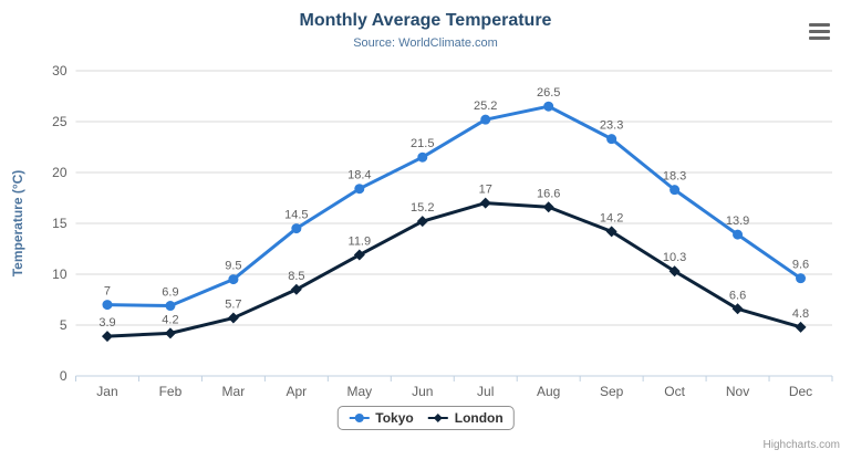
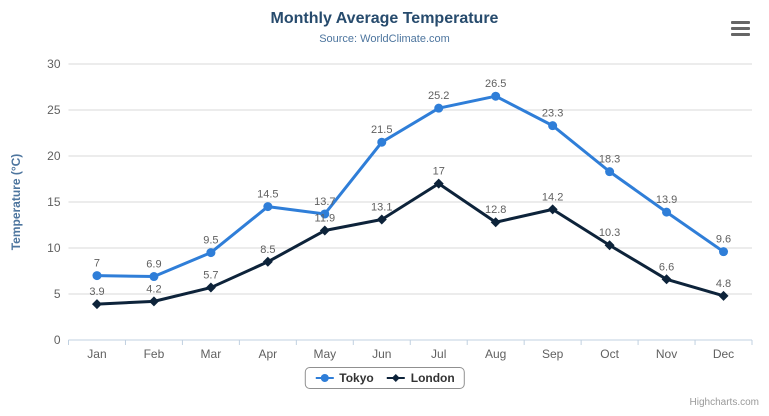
Tokyo/May: 18.4 -> 13.7
London/Jun: 15.2 -> 13.1
London/Aug: 16.6 -> 12.8
